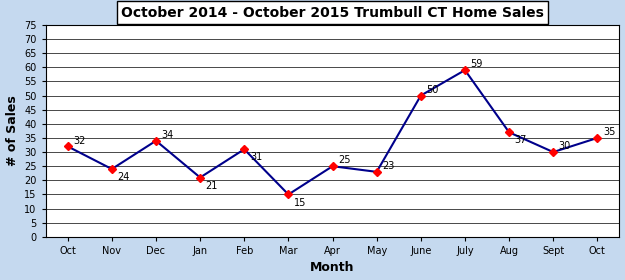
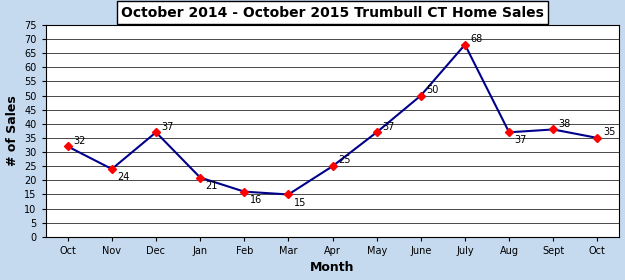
Dec: 34 -> 37
Feb: 31 -> 16
May: 23 -> 37
July: 59 -> 68
Sept: 30 -> 38
